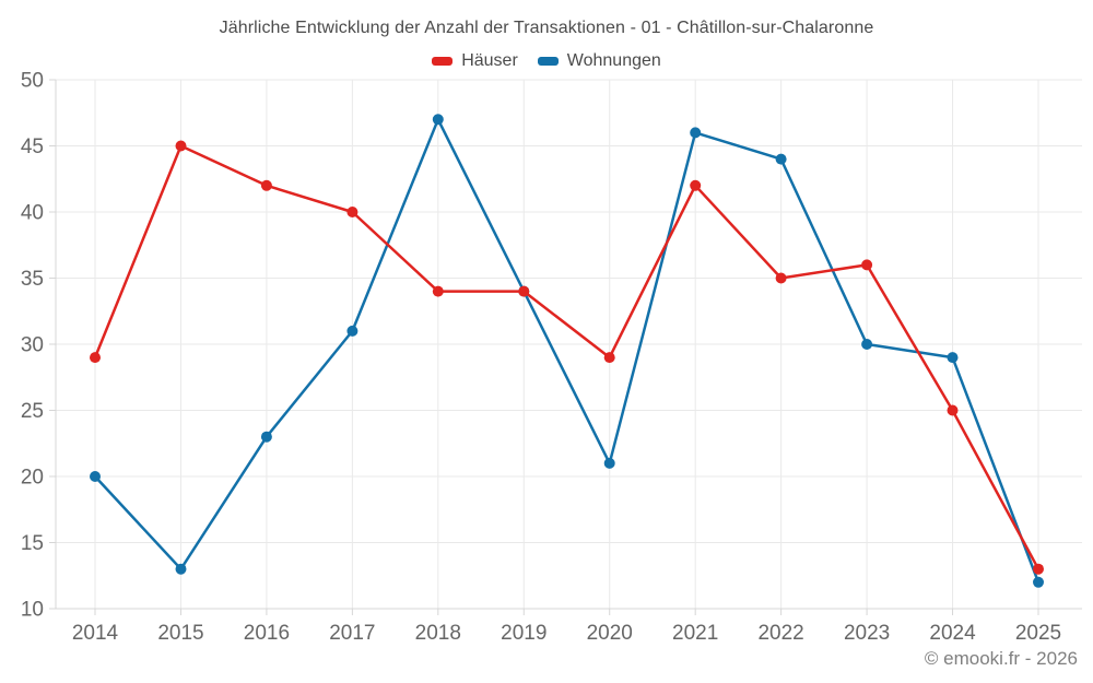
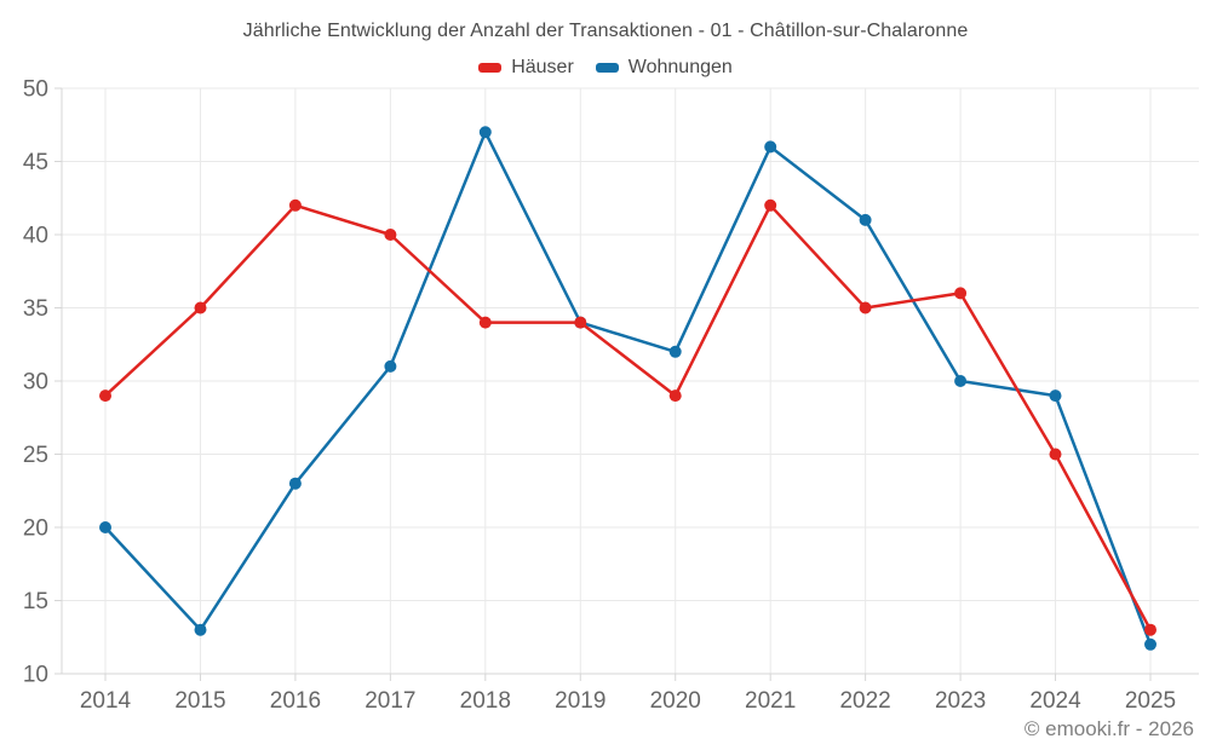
Häuser/2015: 45 -> 35
Wohnungen/2020: 21 -> 32
Wohnungen/2022: 44 -> 41
